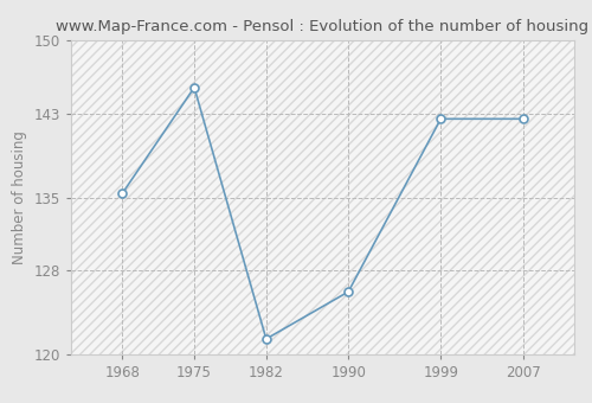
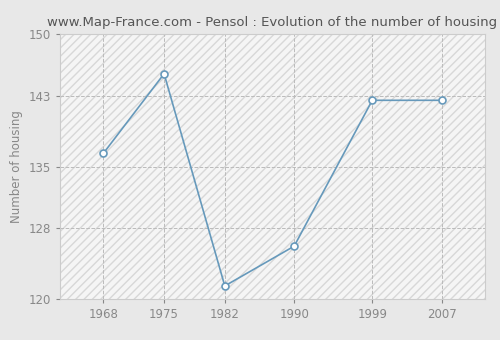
1968: 135.4 -> 136.5
